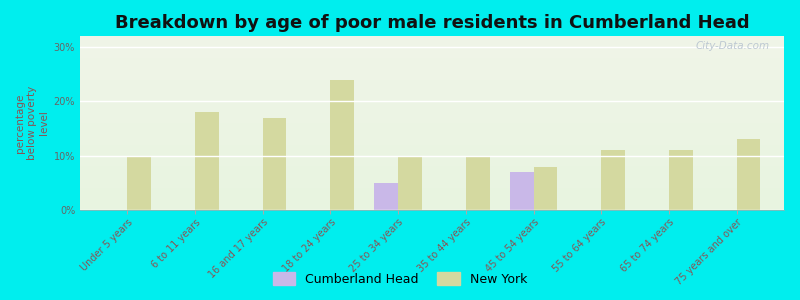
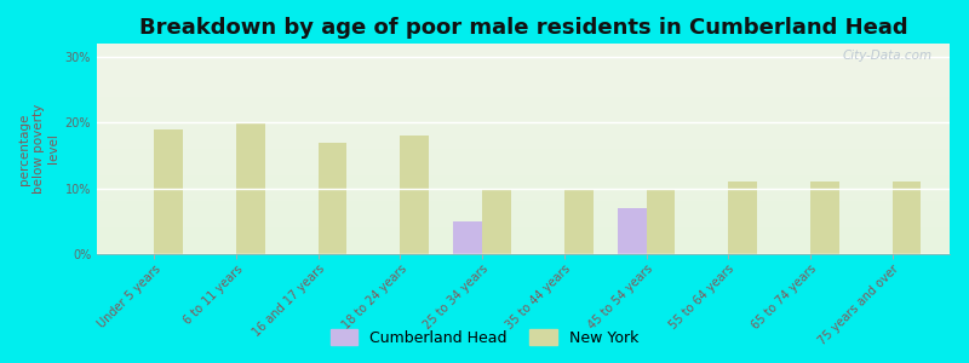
New York/Under 5 years: 10% -> 19%
New York/6 to 11 years: 18% -> 20%
New York/18 to 24 years: 24% -> 18%
New York/45 to 54 years: 8% -> 10%
New York/75 years and over: 13% -> 11%
